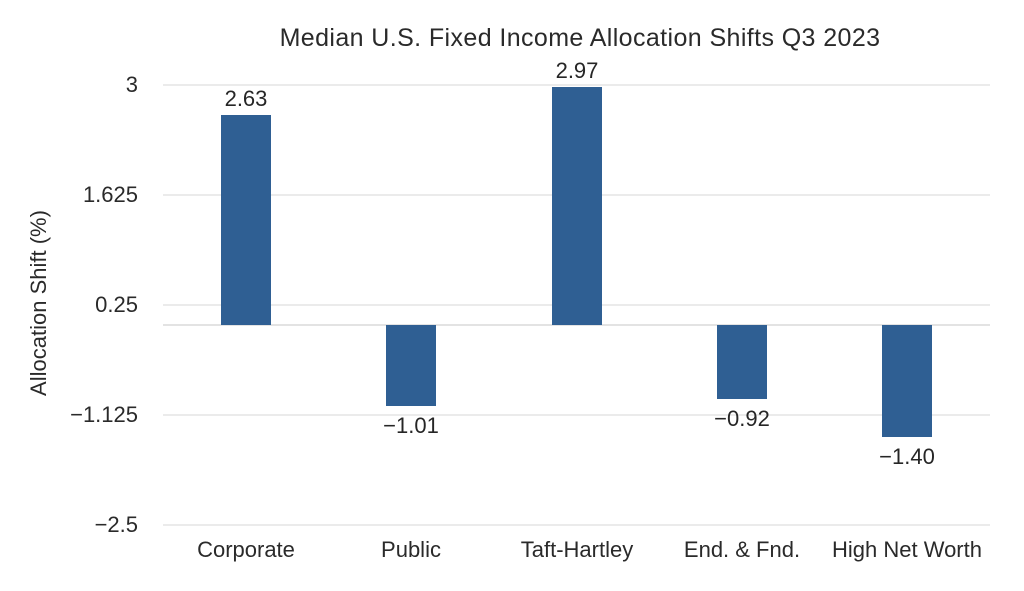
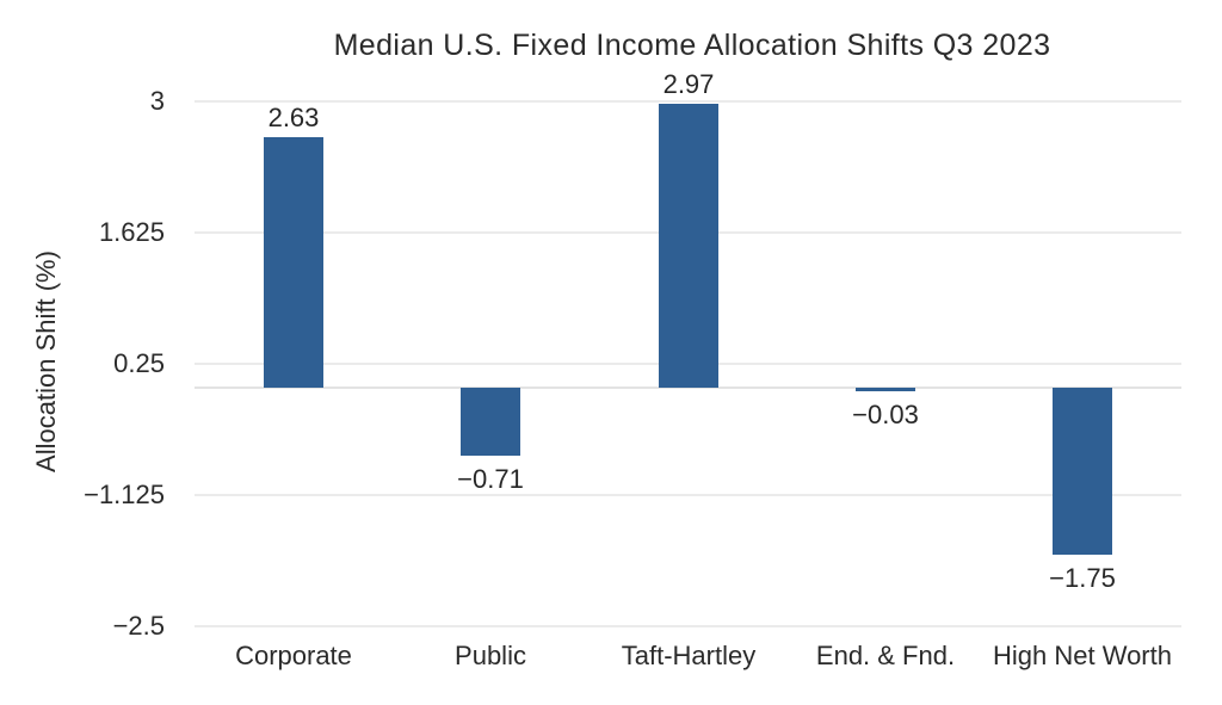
Public: −1.01 -> −0.71
End. & Fnd.: −0.92 -> −0.03
High Net Worth: −1.40 -> −1.75
